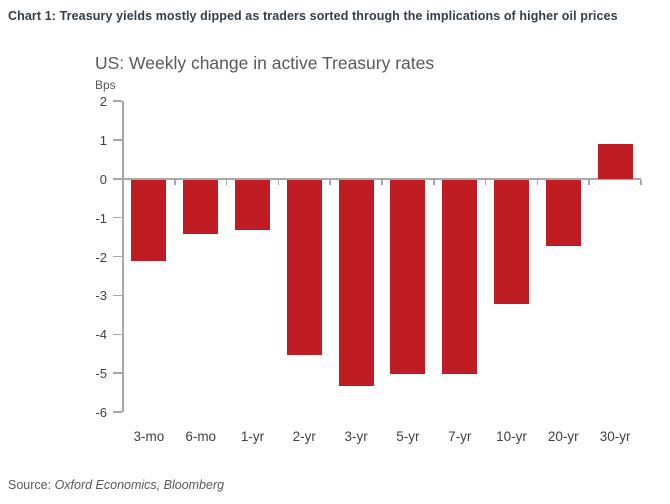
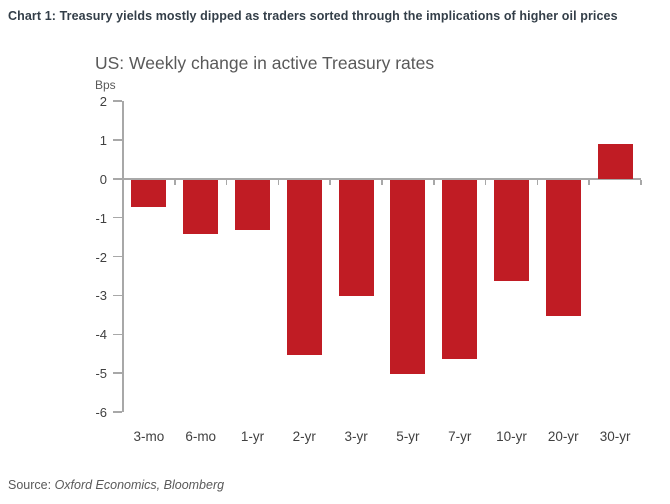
3-mo: -2.1 -> -0.7
3-yr: -5.3 -> -3.0
7-yr: -5.0 -> -4.6
10-yr: -3.2 -> -2.6
20-yr: -1.7 -> -3.5
